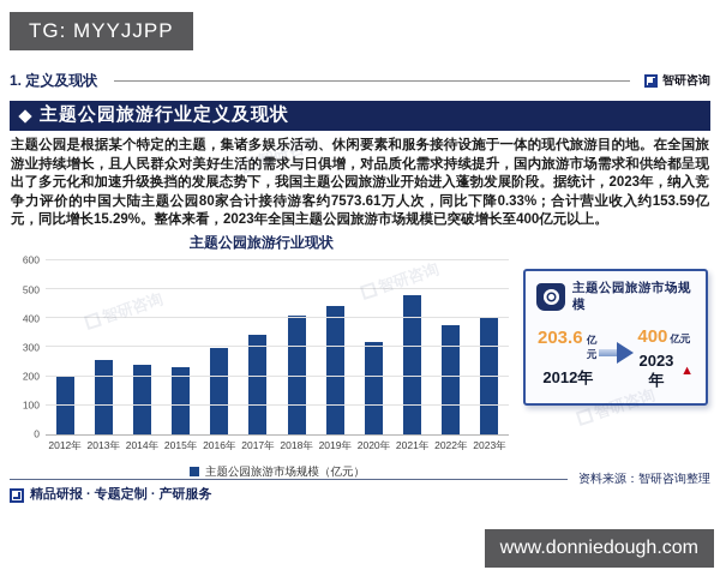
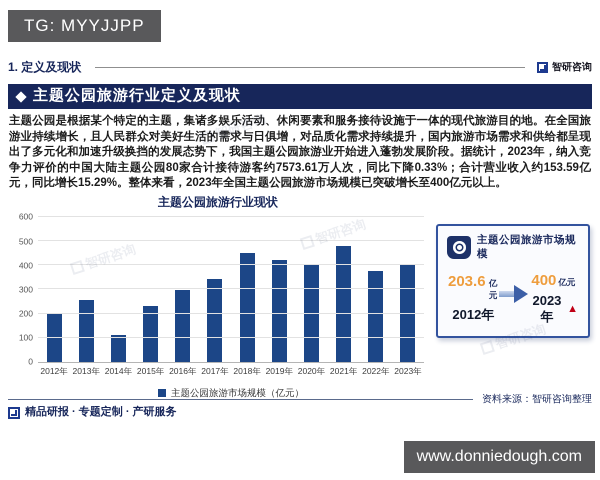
2014年: 240 -> 110
2018年: 410 -> 450
2019年: 440 -> 420
2020年: 320 -> 400
